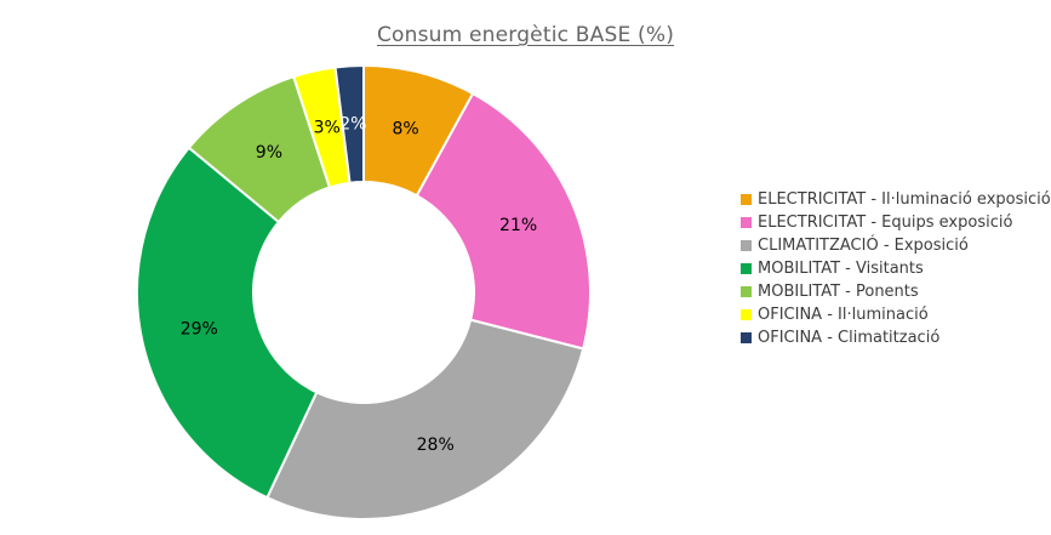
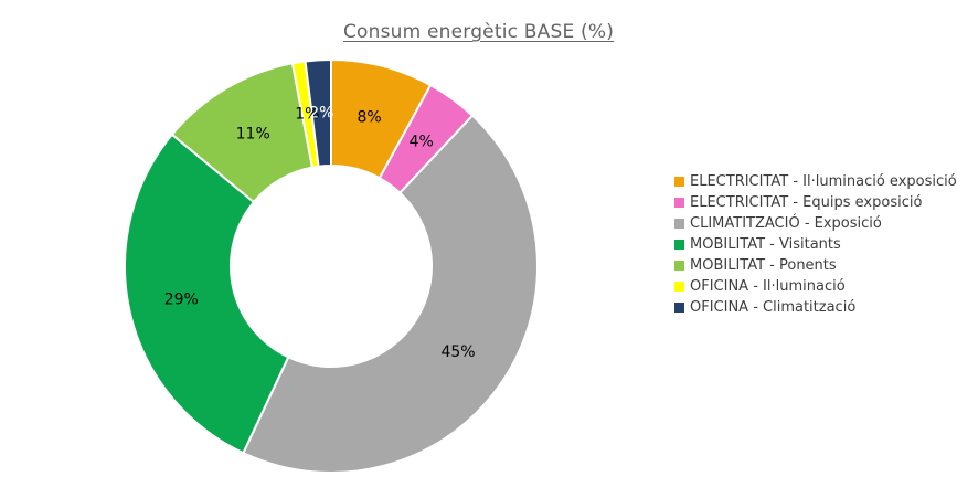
ELECTRICITAT - Equips exposició: 21% -> 4%
CLIMATITZACIÓ - Exposició: 28% -> 45%
MOBILITAT - Ponents: 9% -> 11%
OFICINA - Il·luminació: 3% -> 1%
